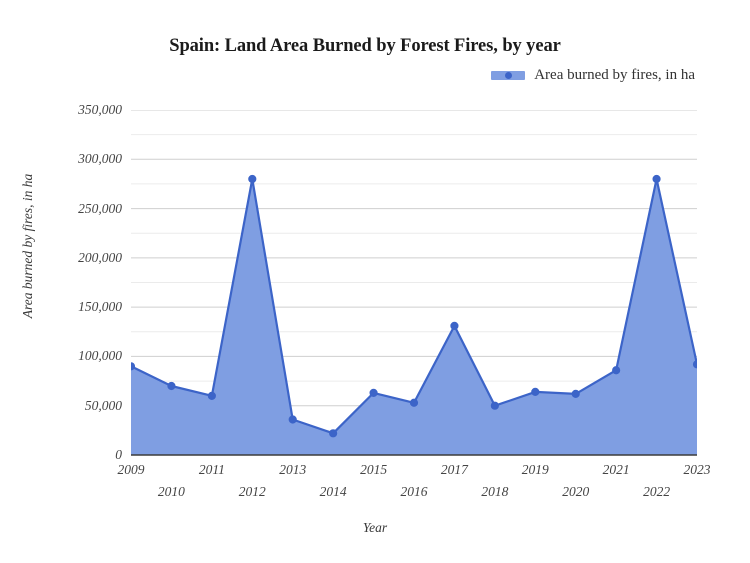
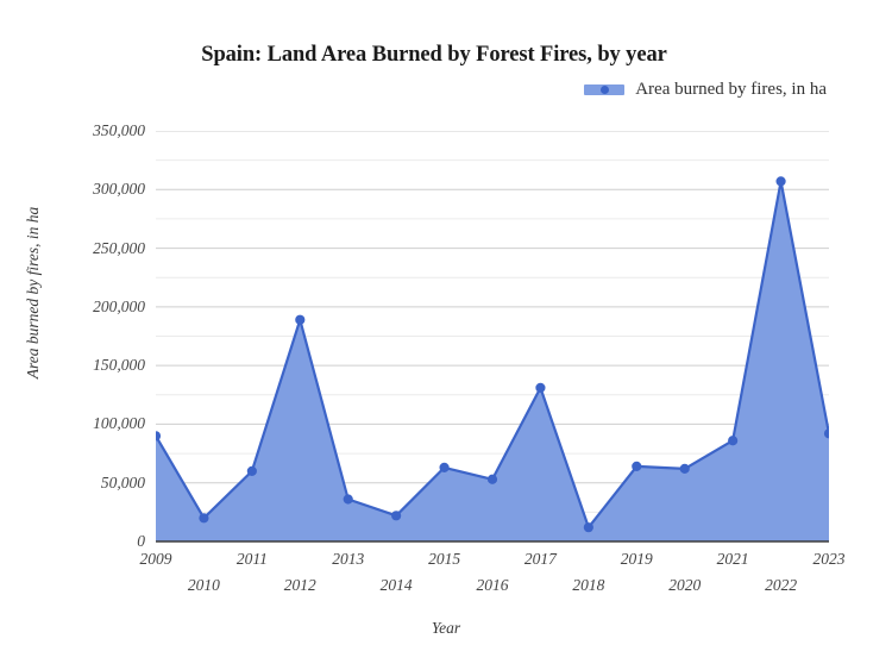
2010: 70000 -> 20000
2012: 280000 -> 190000
2018: 50000 -> 10000
2022: 280000 -> 310000
